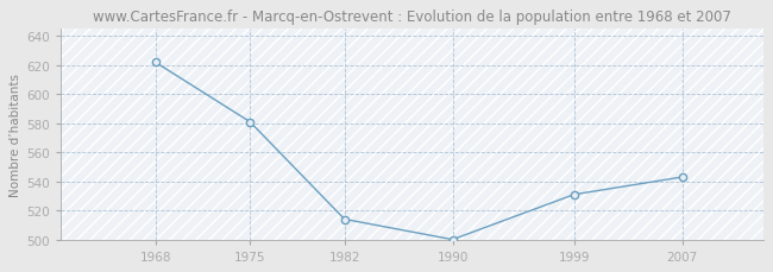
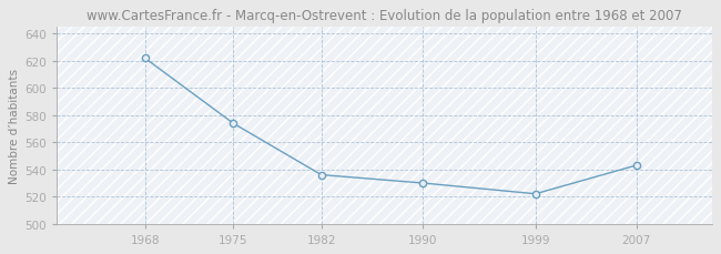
1975: 581 -> 574
1982: 514 -> 536
1990: 500 -> 530
1999: 531 -> 522
